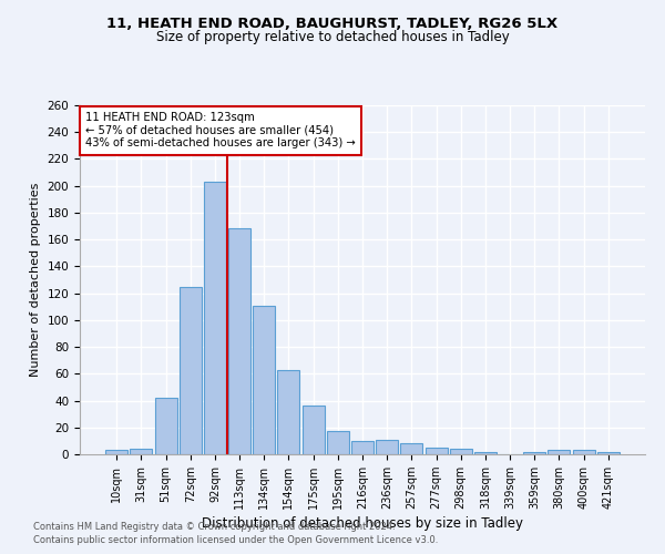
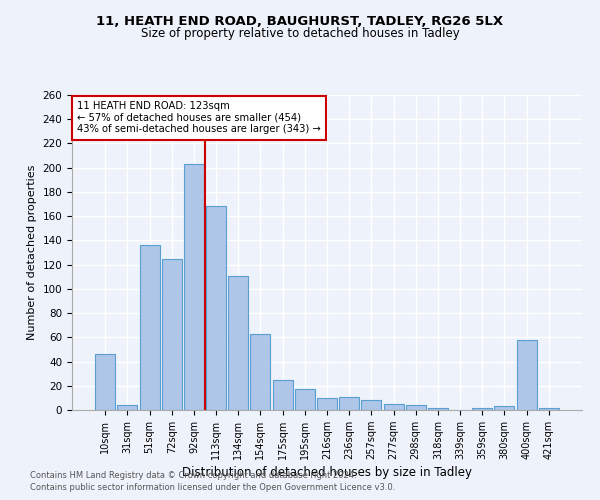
10sqm: 3 -> 46
51sqm: 42 -> 136
175sqm: 36 -> 25
400sqm: 3 -> 58
